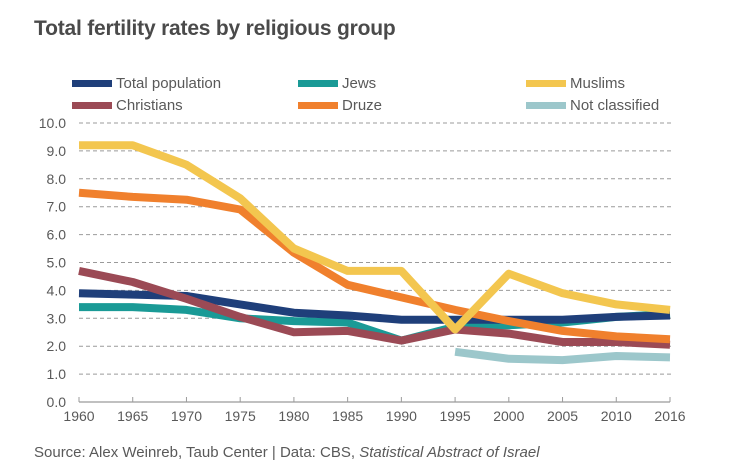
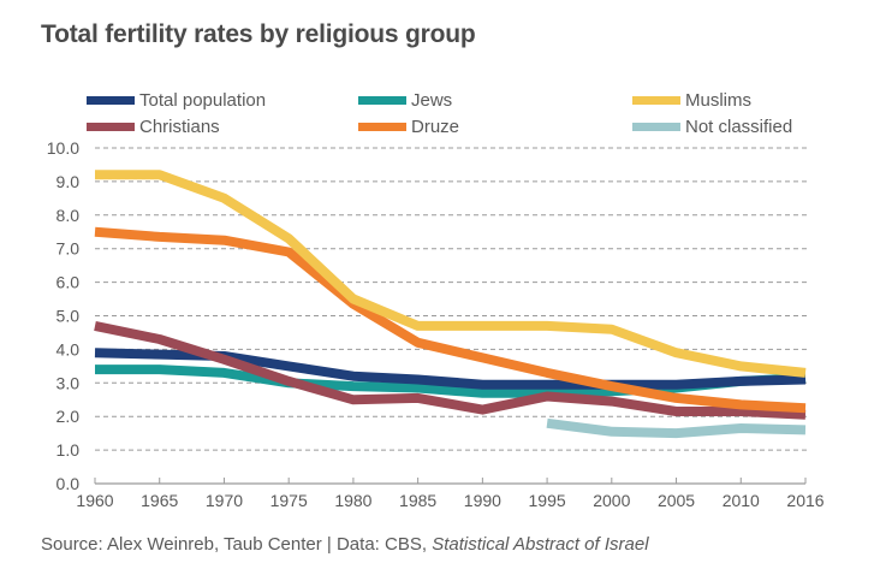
Jews/1990: 2.2 -> 2.7
Muslims/1995: 2.6 -> 4.7
